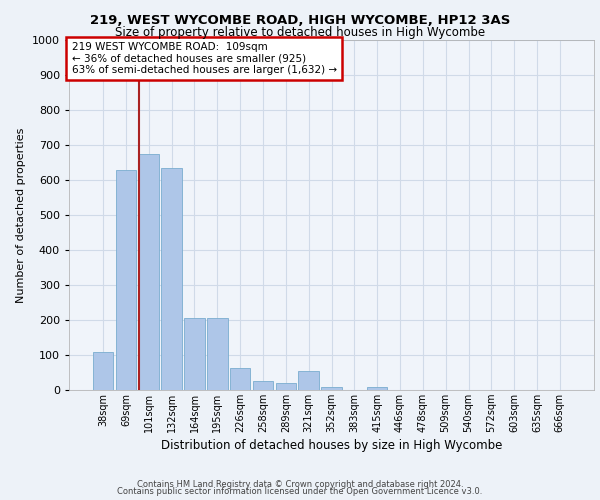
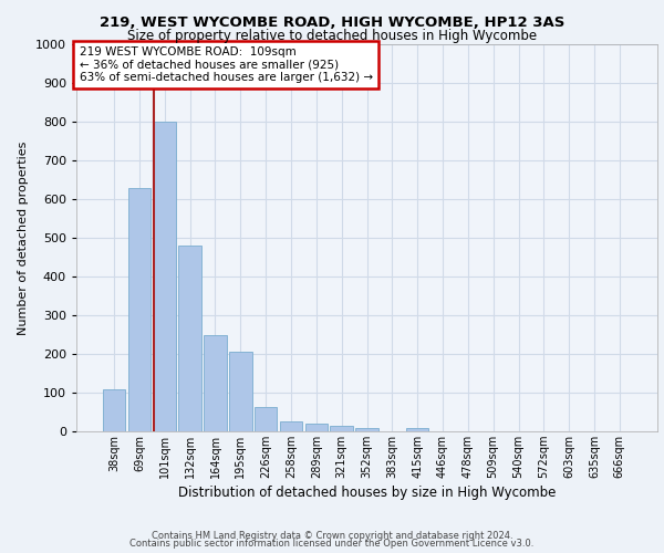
101sqm: 675 -> 800
132sqm: 635 -> 480
164sqm: 205 -> 250
321sqm: 55 -> 15
